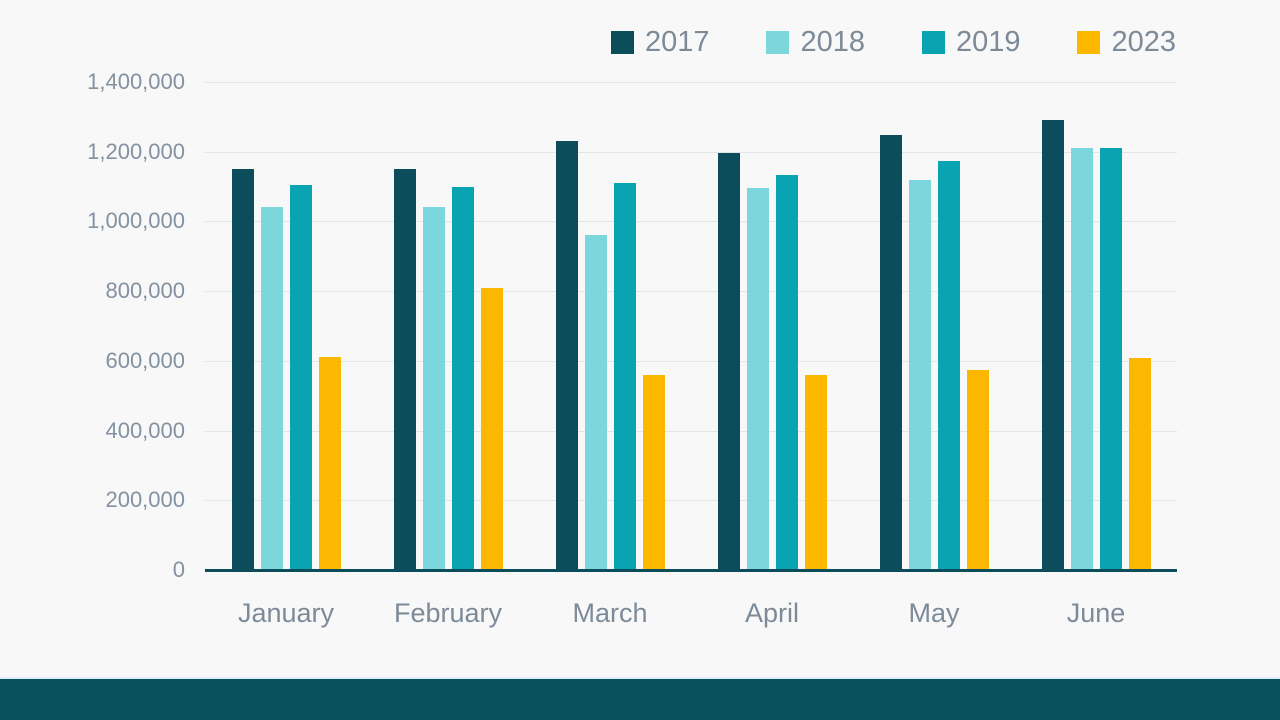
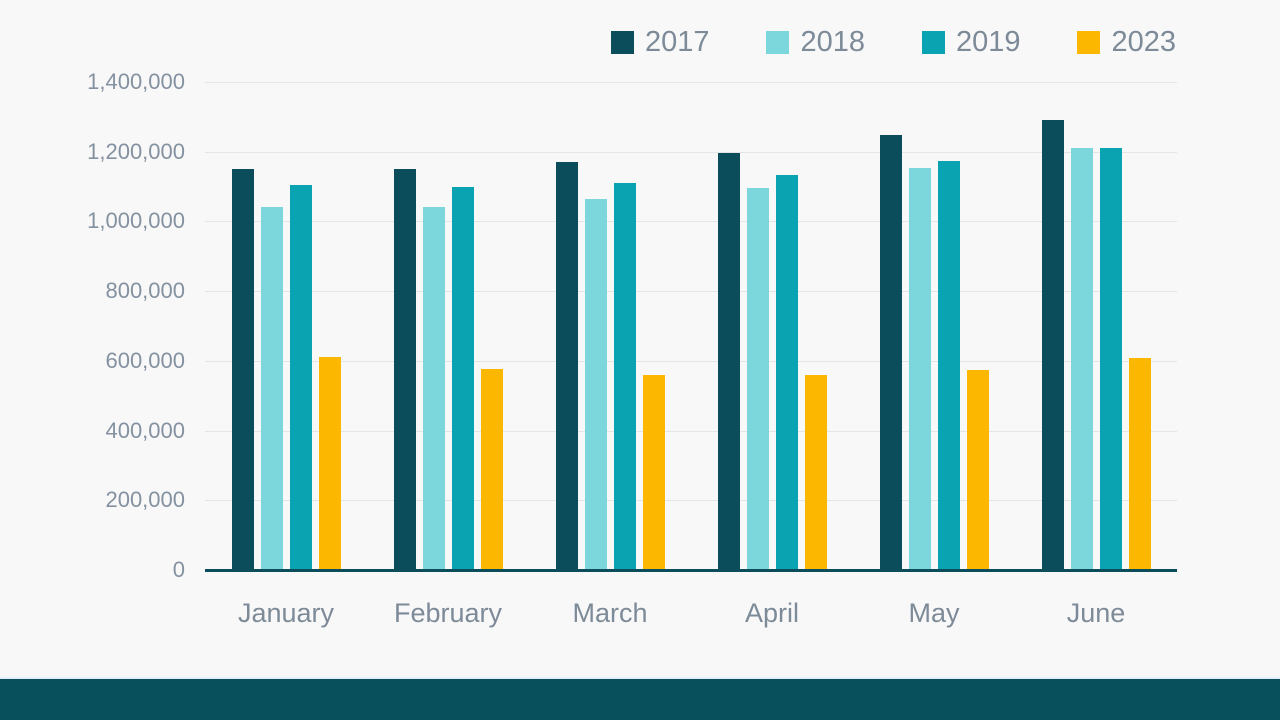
2023/February: 810000 -> 580000
2017/March: 1230000 -> 1170000
2018/March: 960000 -> 1060000
2018/May: 1120000 -> 1150000
